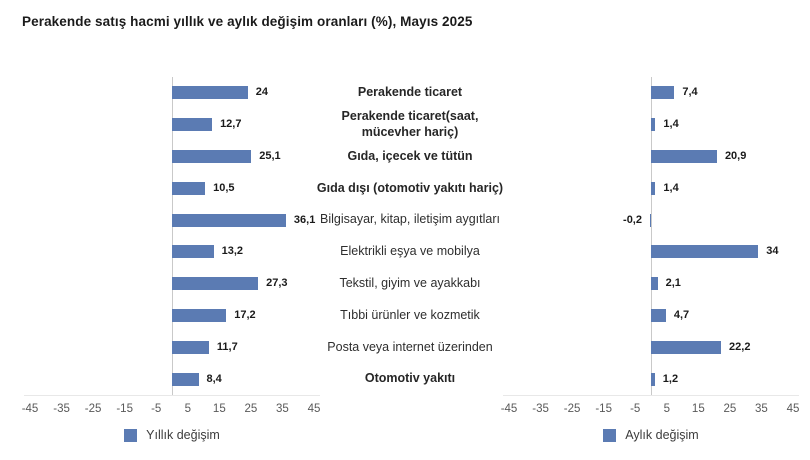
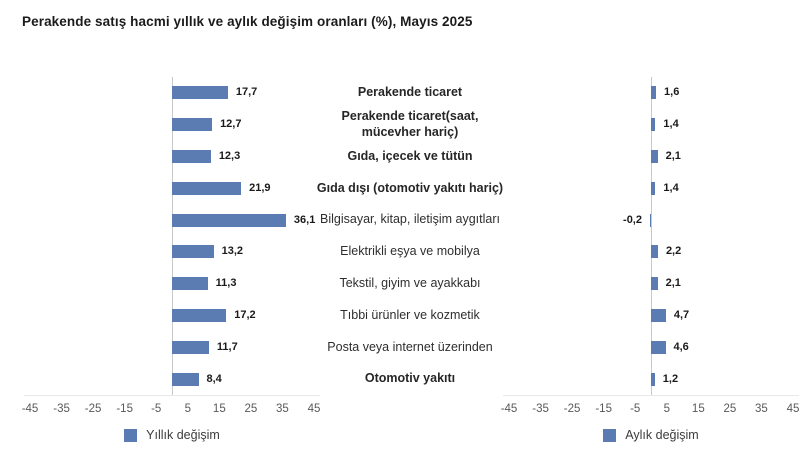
Yıllık değişim/Perakende ticaret: 24 -> 17,7
Aylık değişim/Perakende ticaret: 7,4 -> 1,6
Yıllık değişim/Gıda, içecek ve tütün: 25,1 -> 12,3
Aylık değişim/Gıda, içecek ve tütün: 20,9 -> 2,1
Yıllık değişim/Gıda dışı (otomotiv yakıtı hariç): 10,5 -> 21,9
Aylık değişim/Elektrikli eşya ve mobilya: 34 -> 2,2
Yıllık değişim/Tekstil, giyim ve ayakkabı: 27,3 -> 11,3
Aylık değişim/Posta veya internet üzerinden: 22,2 -> 4,6
